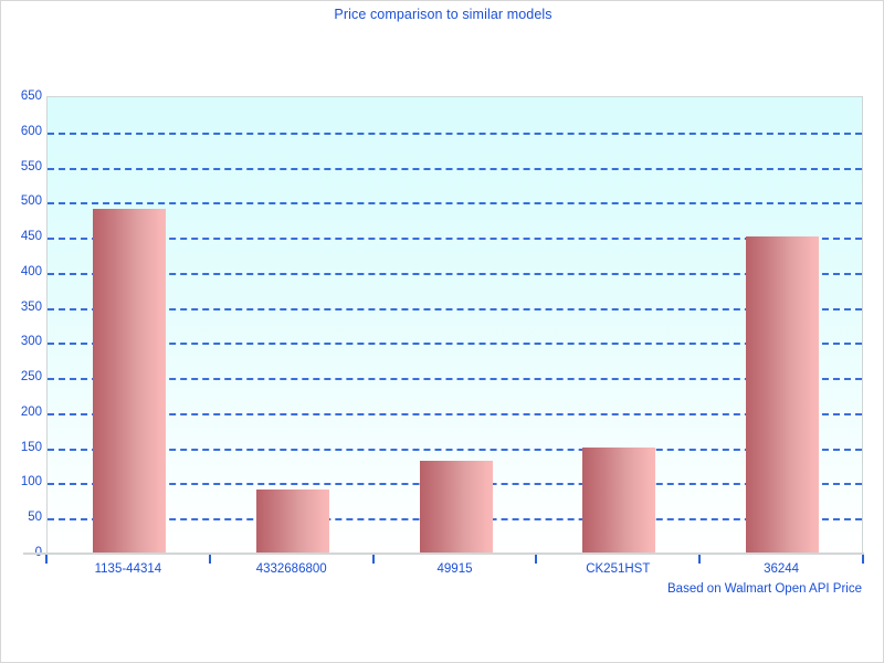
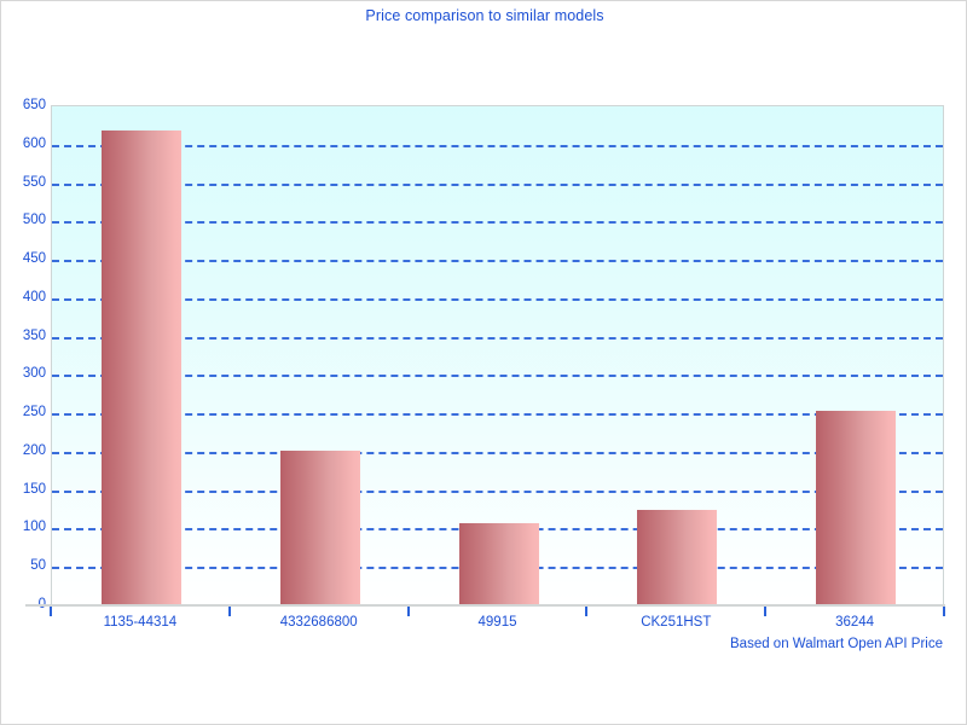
1135-44314: 490 -> 620
4332686800: 90 -> 200
49915: 130 -> 100
CK251HST: 150 -> 120
36244: 450 -> 250
